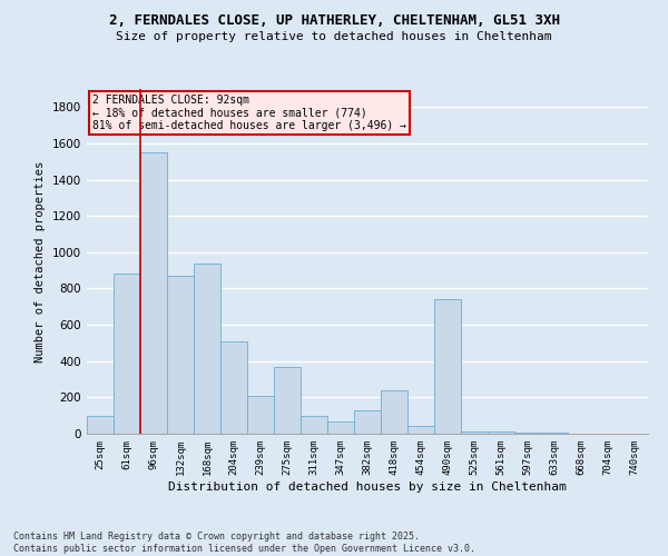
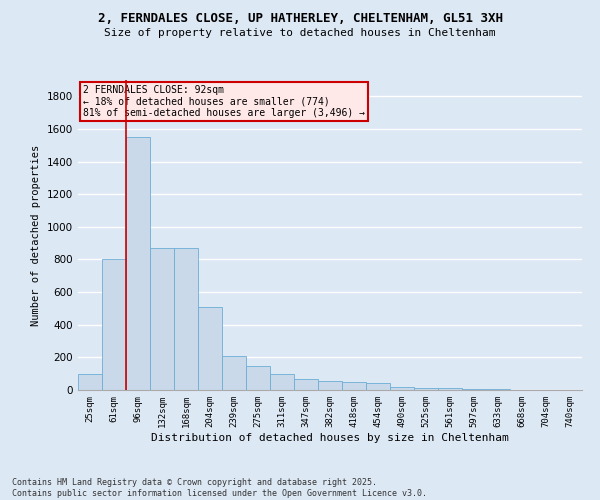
61sqm: 880 -> 800
168sqm: 940 -> 870
275sqm: 370 -> 150
382sqm: 130 -> 60
418sqm: 240 -> 50
490sqm: 740 -> 20
